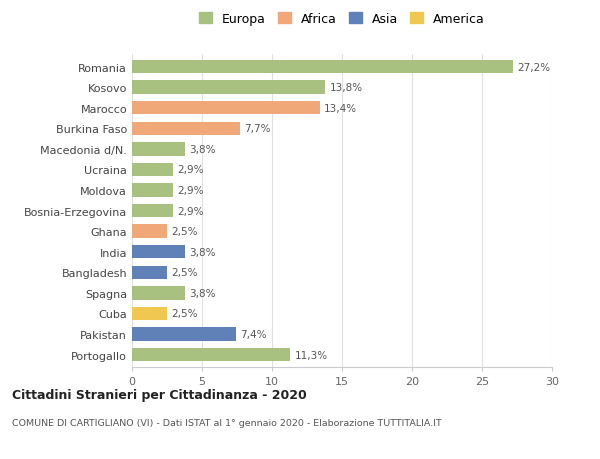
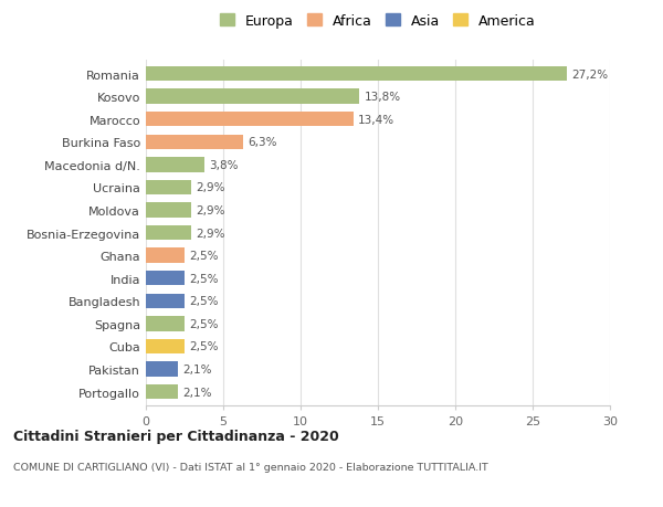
Burkina Faso: 7,7% -> 6,3%
India: 3,8% -> 2,5%
Spagna: 3,8% -> 2,5%
Pakistan: 7,4% -> 2,1%
Portogallo: 11,3% -> 2,1%
